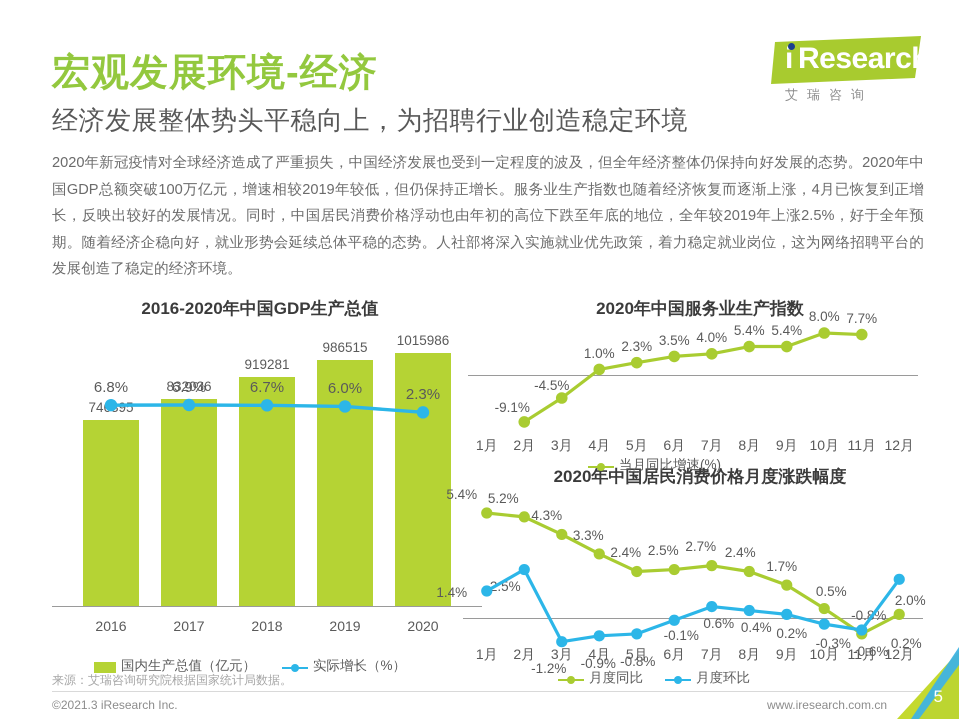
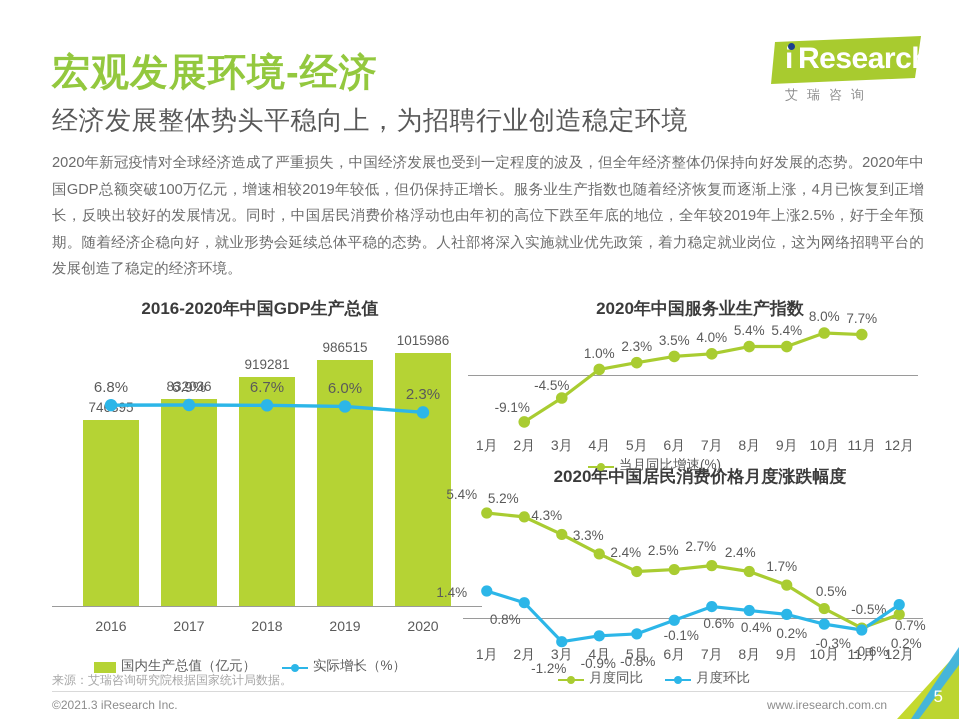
2020年中国居民消费价格月度涨跌幅度/月度环比/2月: 2.5% -> 0.8%
2020年中国居民消费价格月度涨跌幅度/月度同比/11月: -0.8% -> -0.5%
2020年中国居民消费价格月度涨跌幅度/月度环比/12月: 2.0% -> 0.7%
